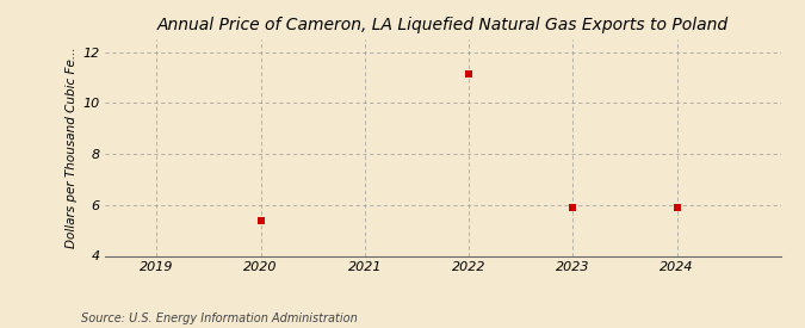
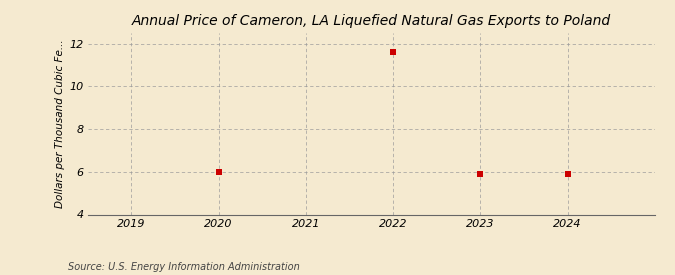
2020: 5.40 -> 6.01
2022: 11.15 -> 11.60
